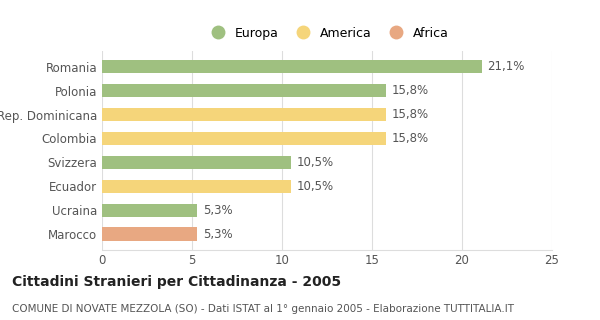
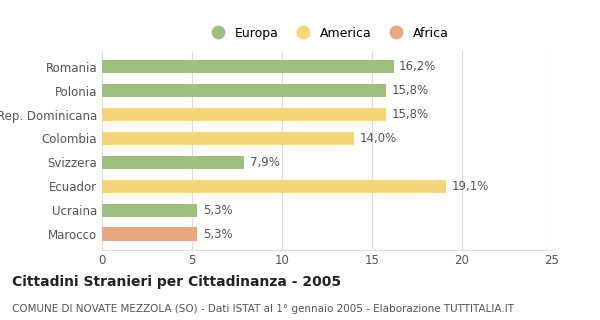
Romania: 21,1% -> 16,2%
Colombia: 15,8% -> 14,0%
Svizzera: 10,5% -> 7,9%
Ecuador: 10,5% -> 19,1%
